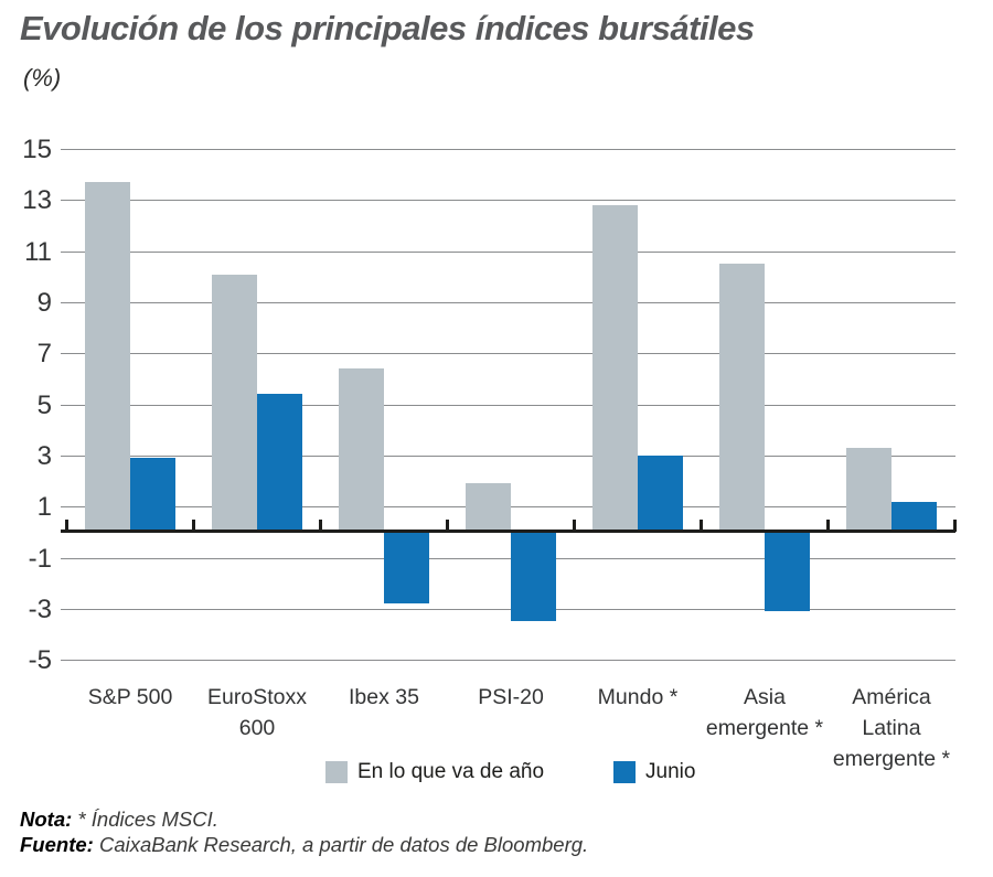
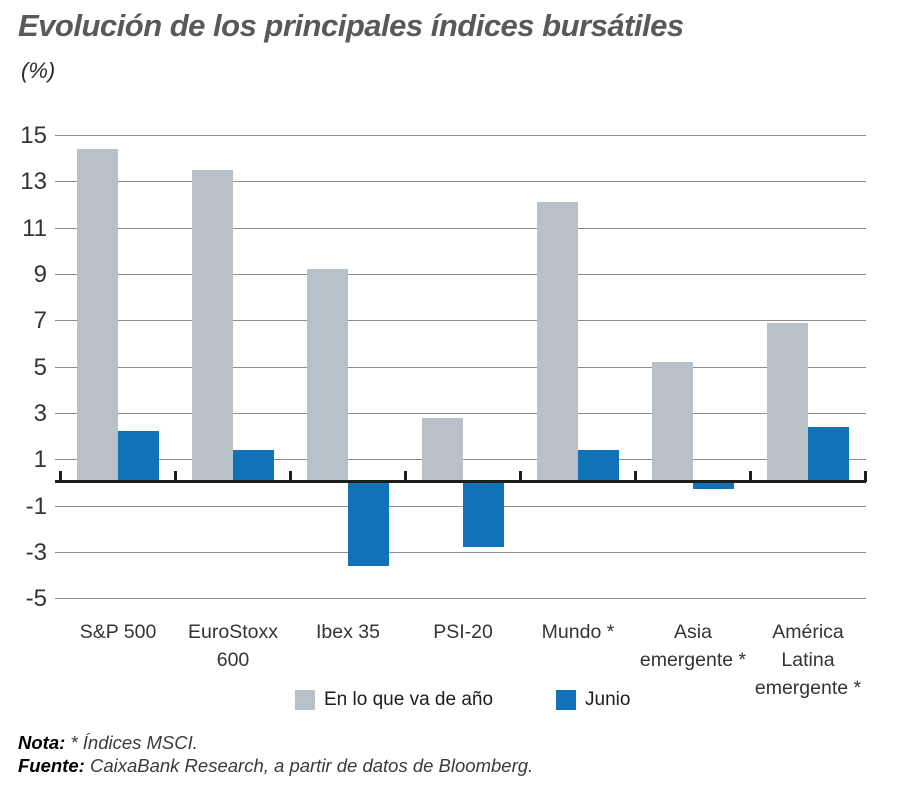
En lo que va de año/S&P 500: 13.7 -> 14.4
Junio/S&P 500: 2.9 -> 2.2
En lo que va de año/EuroStoxx 600: 10.1 -> 13.5
Junio/EuroStoxx 600: 5.4 -> 1.4
En lo que va de año/Ibex 35: 6.4 -> 9.2
Junio/Ibex 35: -2.8 -> -3.6
En lo que va de año/PSI-20: 1.9 -> 2.8
Junio/PSI-20: -3.5 -> -2.8
En lo que va de año/Mundo *: 12.8 -> 12.1
Junio/Mundo *: 3.0 -> 1.4
En lo que va de año/Asia emergente *: 10.5 -> 5.2
Junio/Asia emergente *: -3.1 -> -0.3
En lo que va de año/América Latina emergente *: 3.3 -> 6.9
Junio/América Latina emergente *: 1.2 -> 2.4
